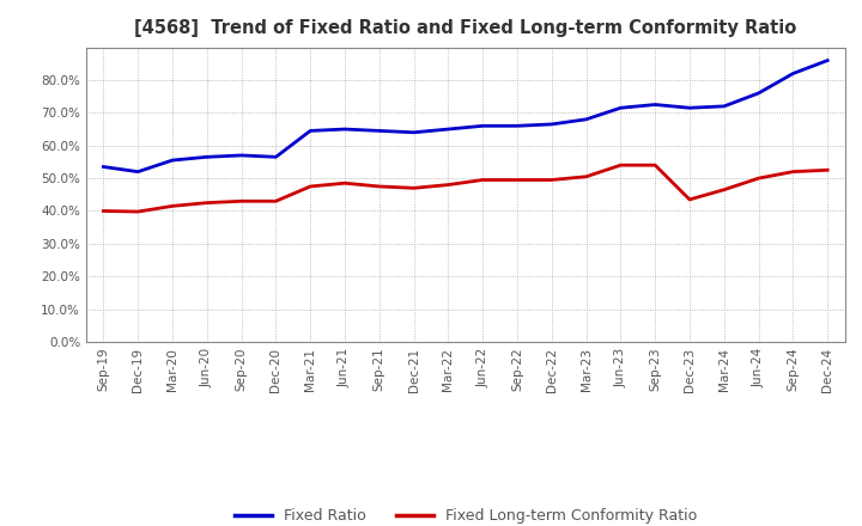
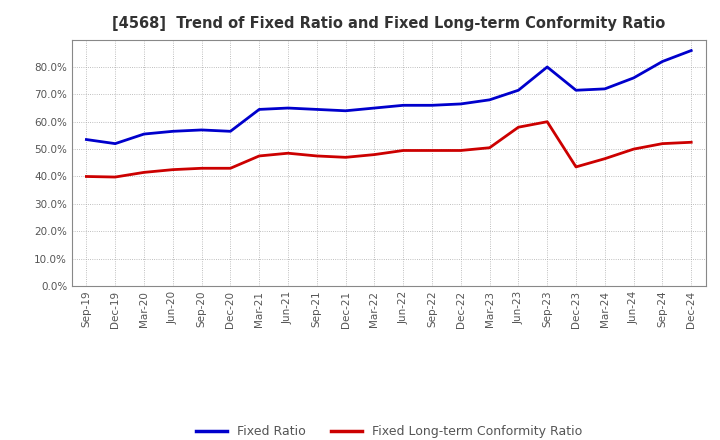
Fixed Long-term Conformity Ratio/Jun-23: 54.0% -> 58.0%
Fixed Ratio/Sep-23: 72.5% -> 80.0%
Fixed Long-term Conformity Ratio/Sep-23: 54.0% -> 60.0%
